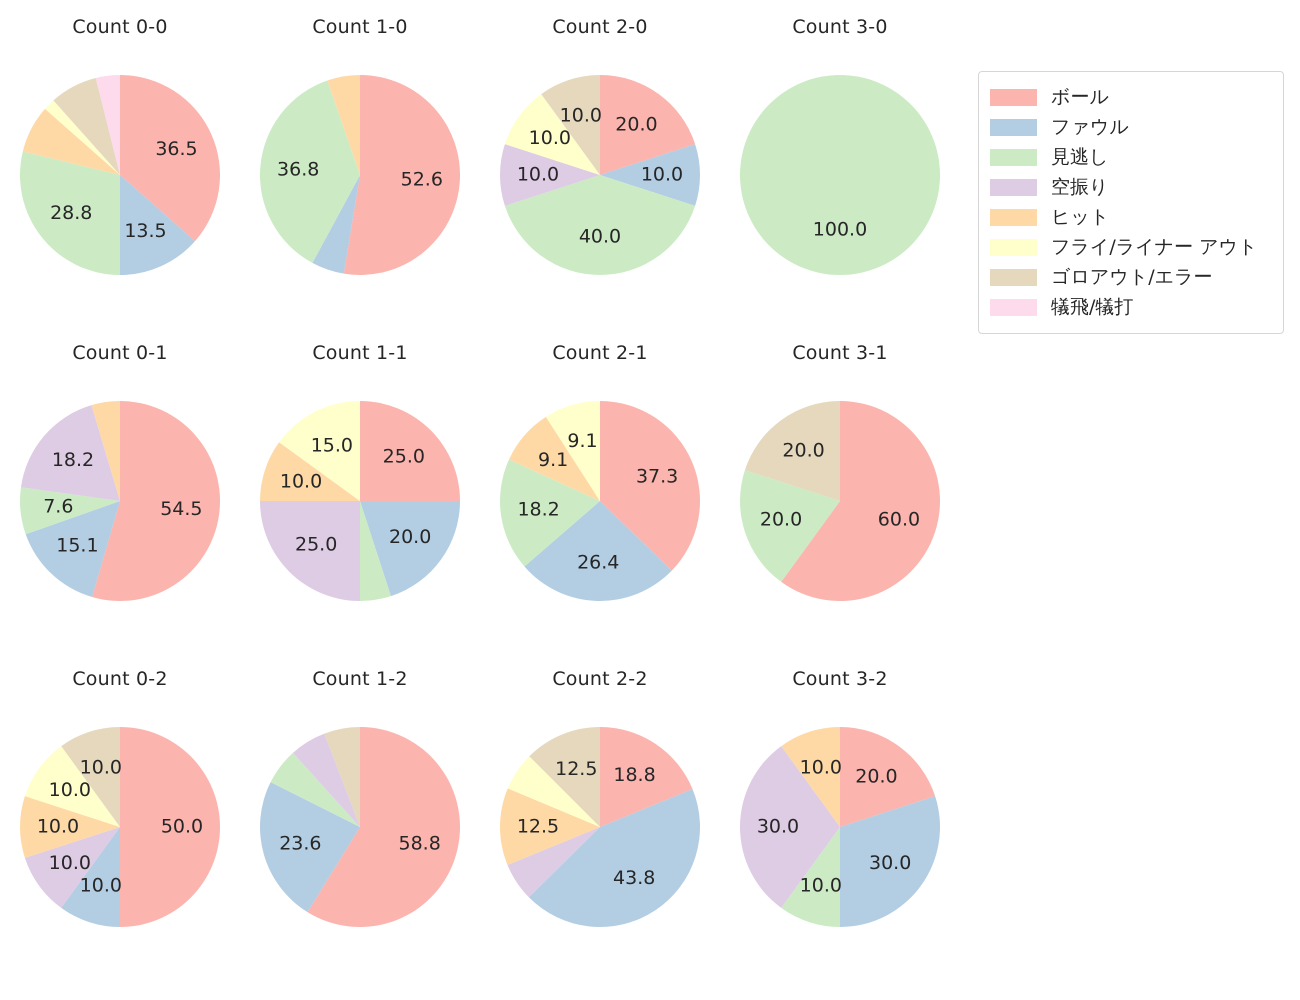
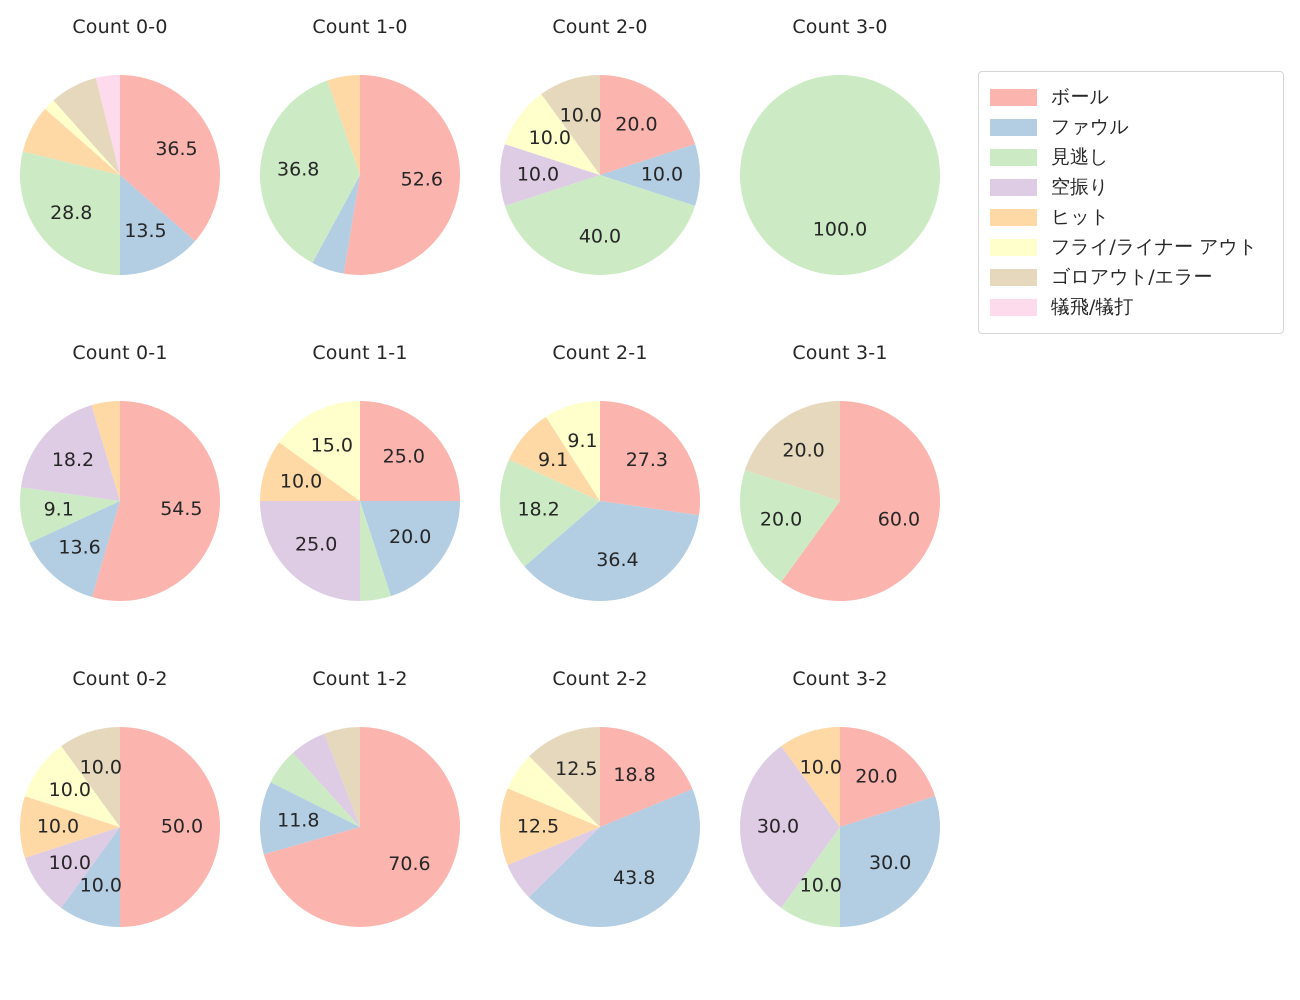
Count 0-1/ファウル: 15.1 -> 13.6
Count 0-1/見逃し: 7.6 -> 9.1
Count 2-1/ボール: 37.3 -> 27.3
Count 2-1/ファウル: 26.4 -> 36.4
Count 1-2/ボール: 58.8 -> 70.6
Count 1-2/ファウル: 23.6 -> 11.8
